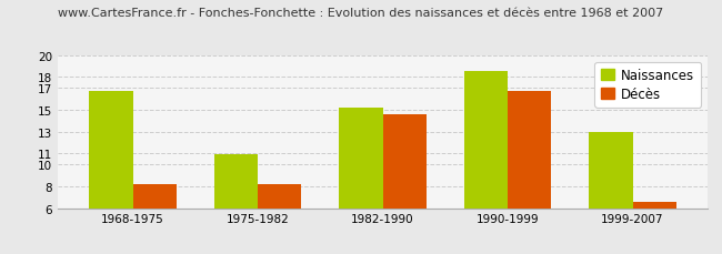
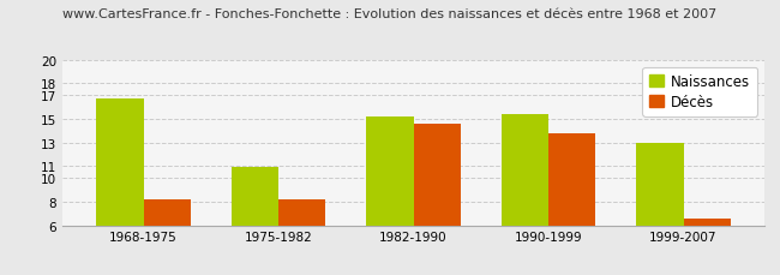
Naissances/1990-1999: 18.5 -> 15.4
Décès/1990-1999: 16.7 -> 13.8
